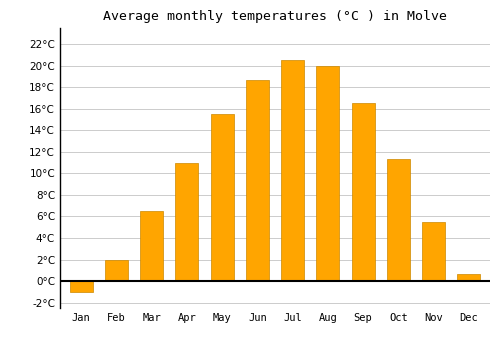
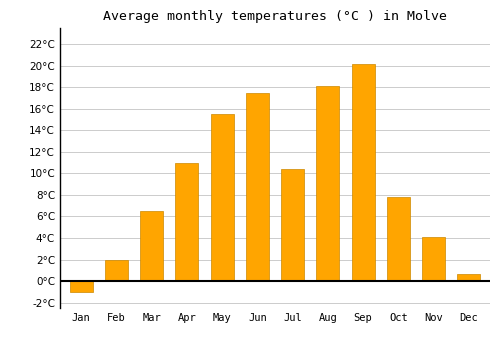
Jun: 18.7°C -> 17.5°C
Jul: 20.5°C -> 10.4°C
Aug: 20.0°C -> 18.1°C
Sep: 16.5°C -> 20.2°C
Oct: 11.3°C -> 7.8°C
Nov: 5.5°C -> 4.1°C
